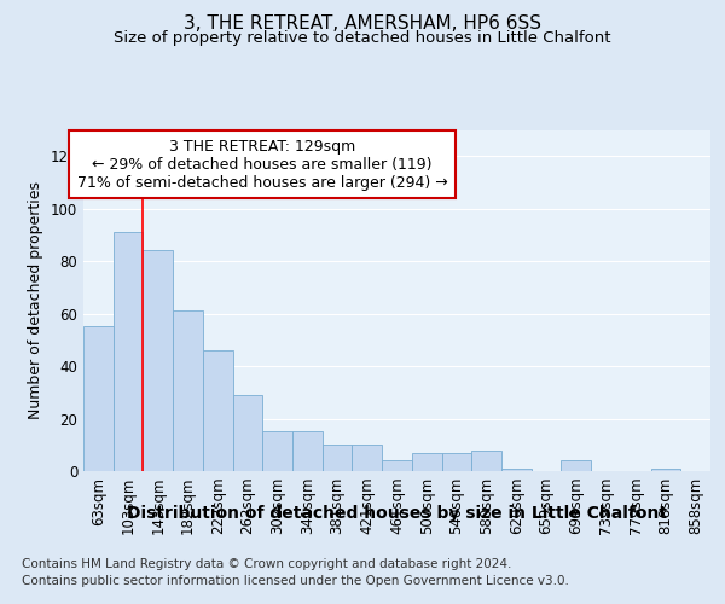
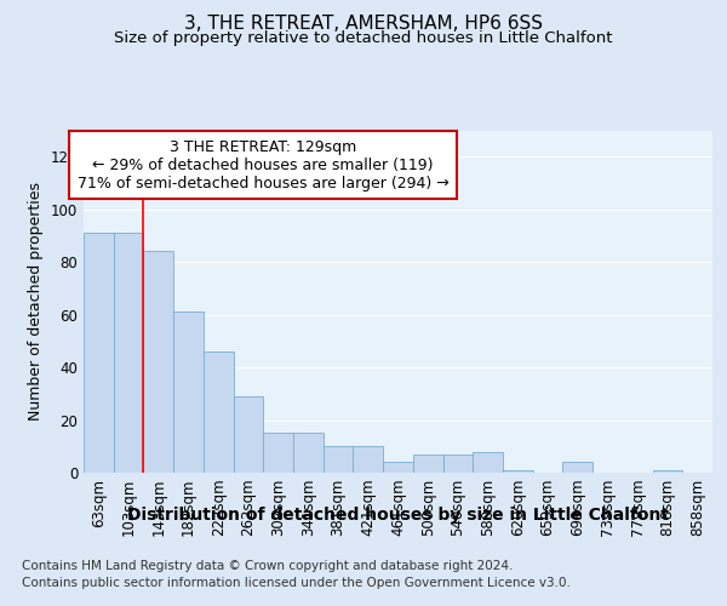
63sqm: 55 -> 91
